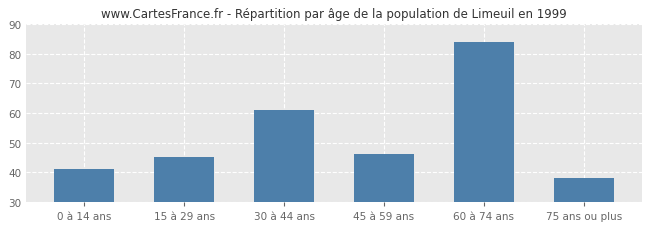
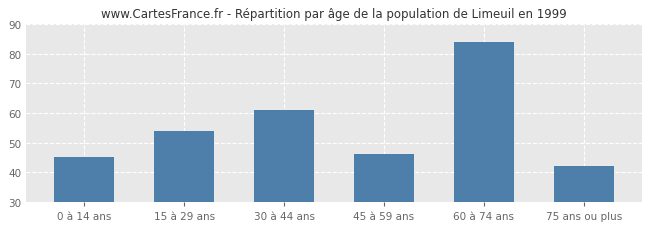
0 à 14 ans: 41 -> 45
15 à 29 ans: 45 -> 54
75 ans ou plus: 38 -> 42
